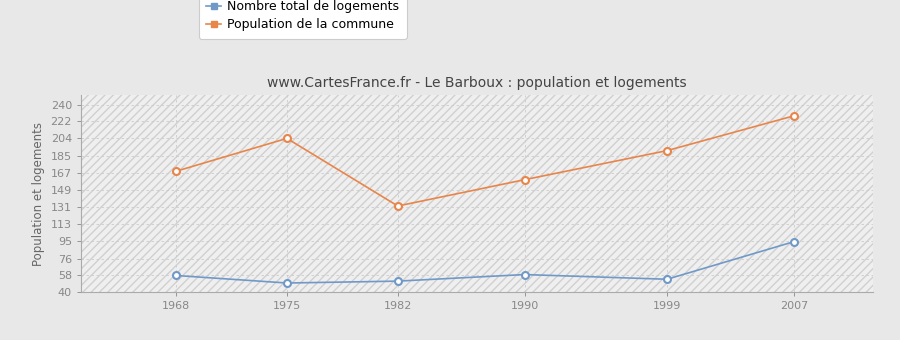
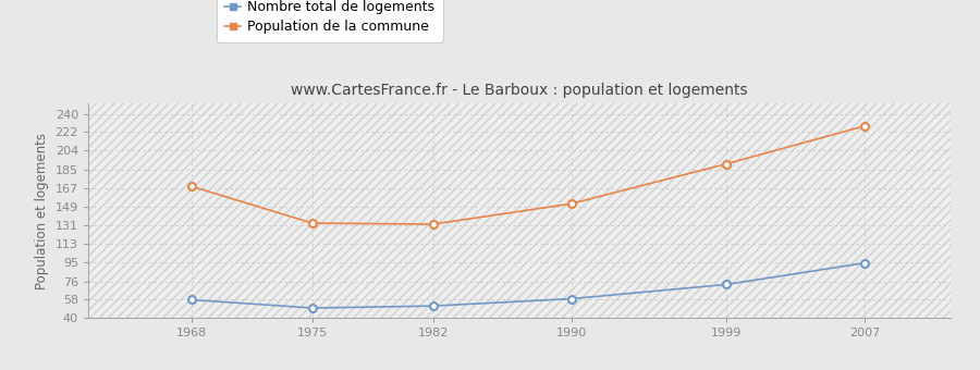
Population de la commune/1975: 204 -> 133
Population de la commune/1990: 160 -> 152
Nombre total de logements/1999: 54 -> 73
